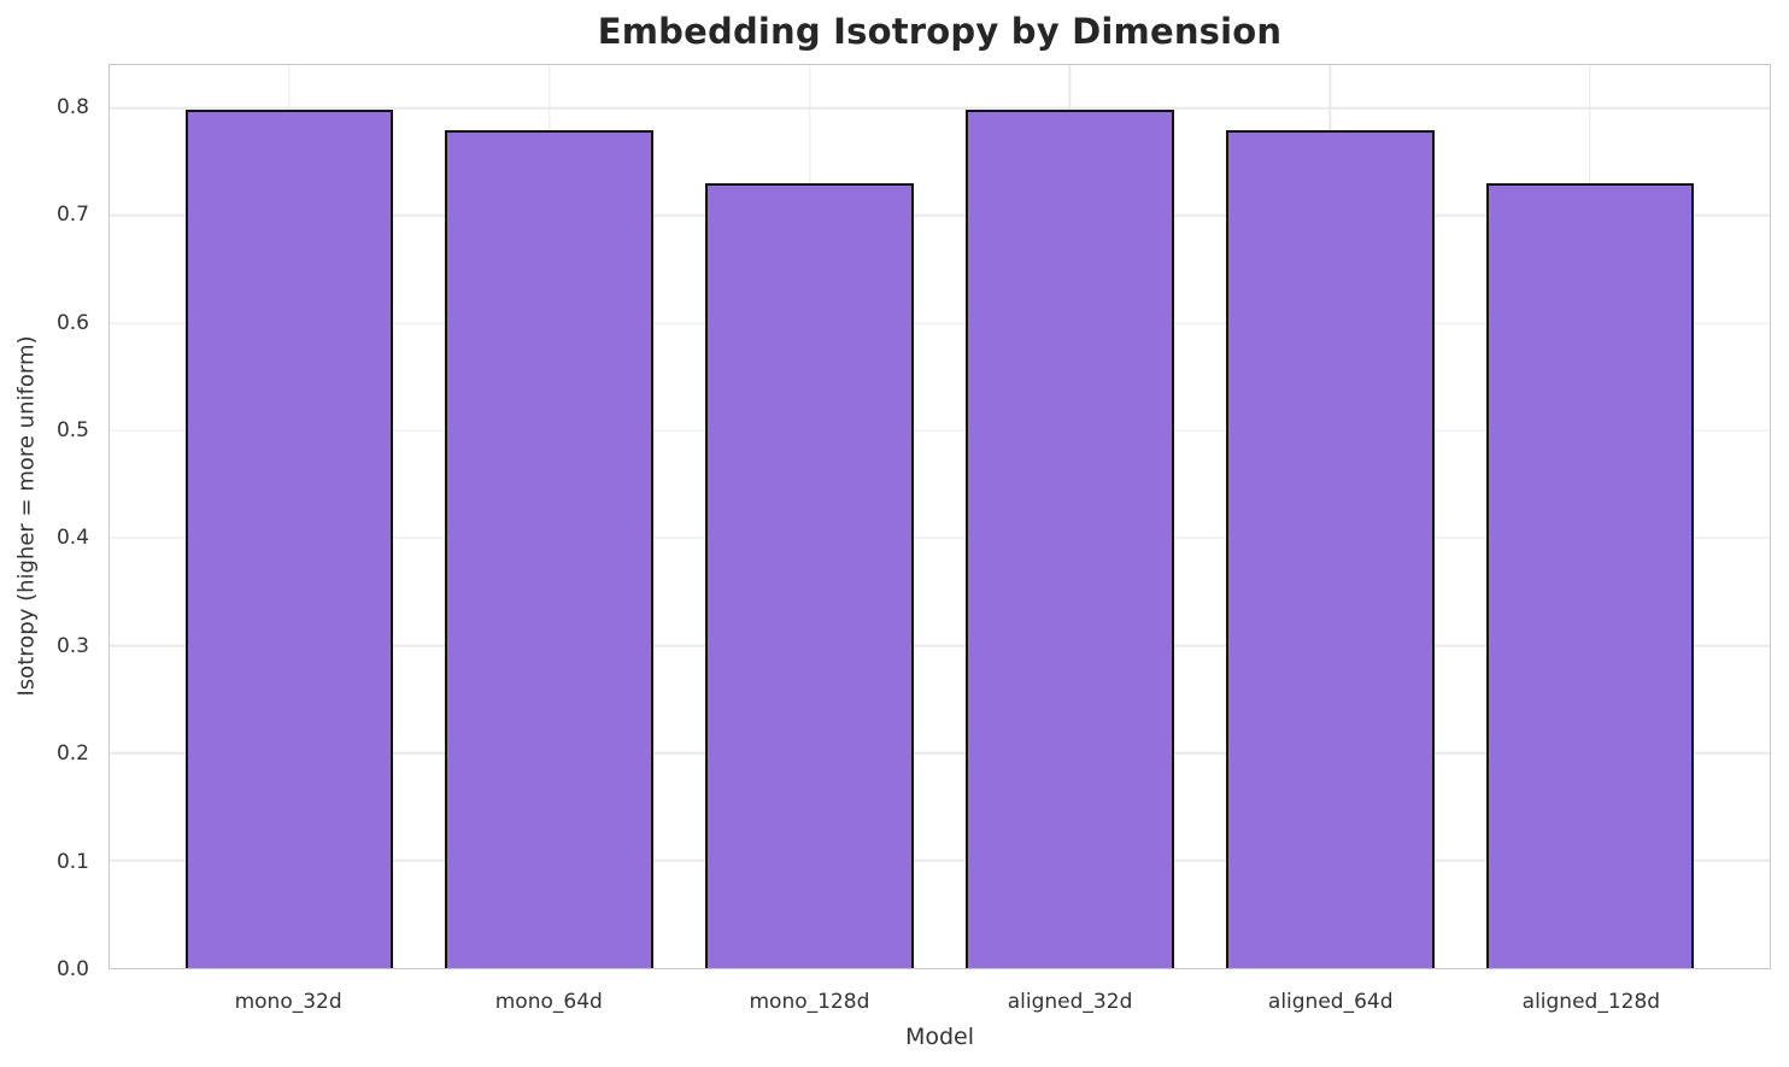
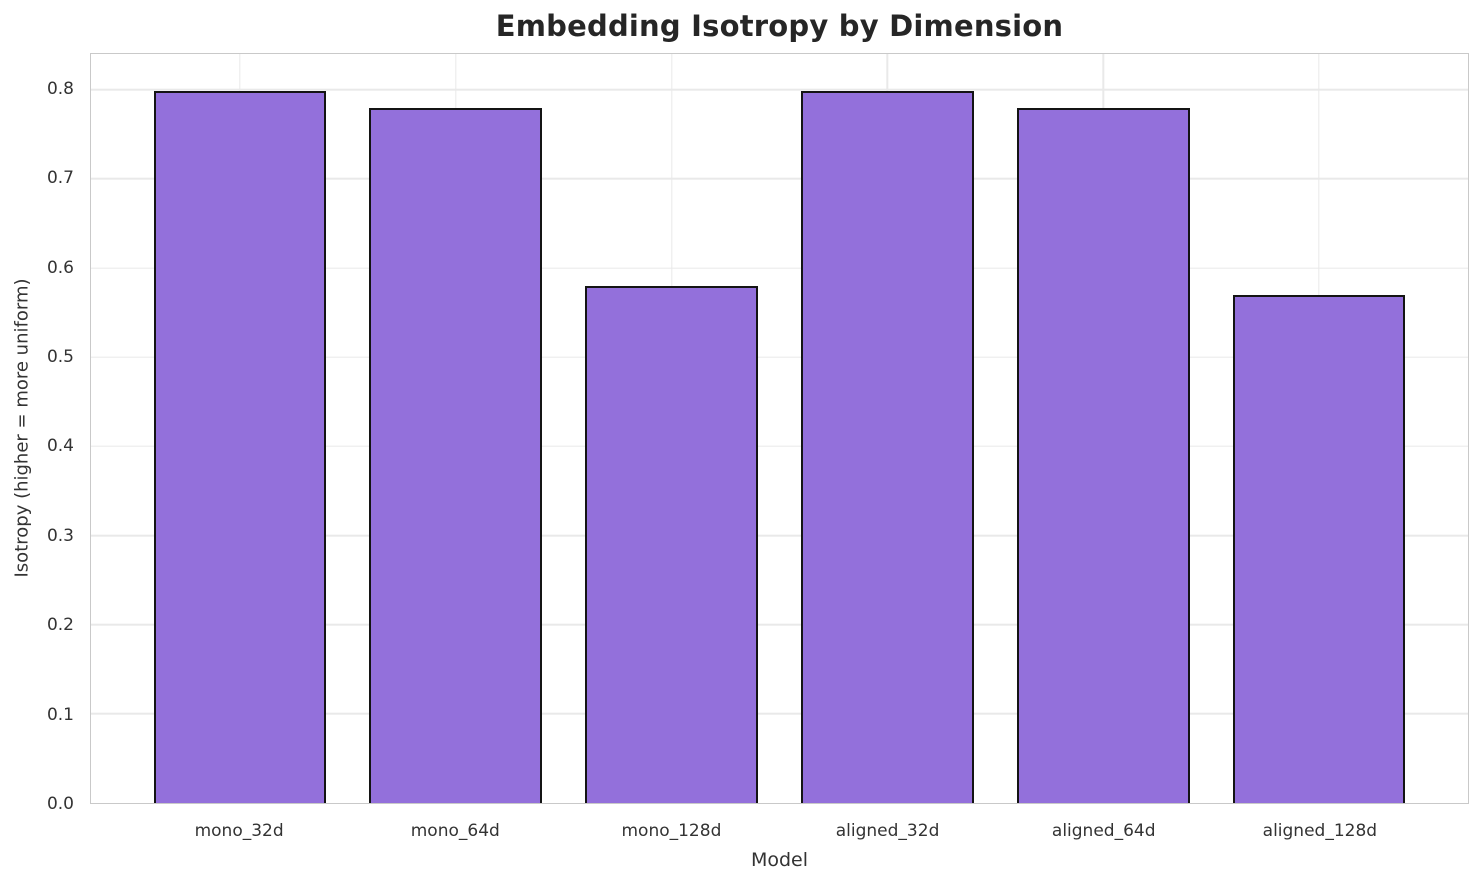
mono_128d: 0.73 -> 0.58
aligned_128d: 0.73 -> 0.57
